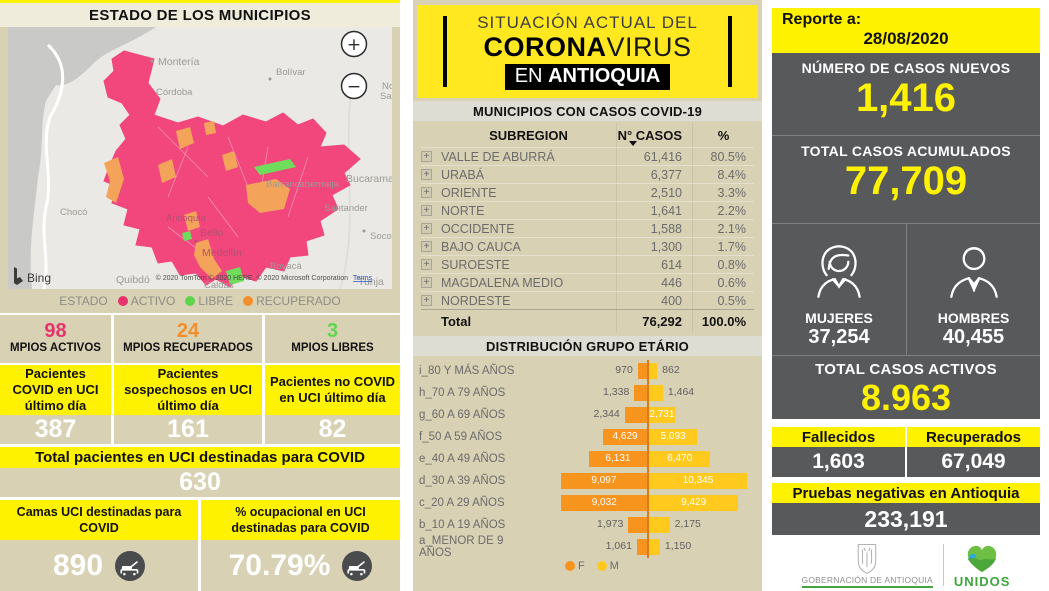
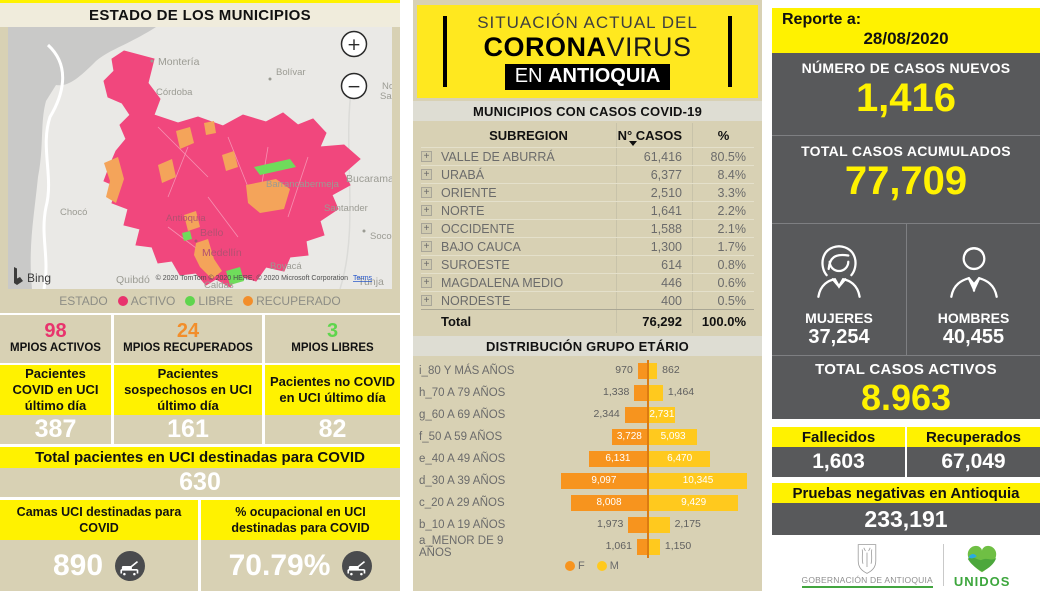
F/f_50 A 59 AÑOS: 4,629 -> 3,728
F/c_20 A 29 AÑOS: 9,032 -> 8,008
